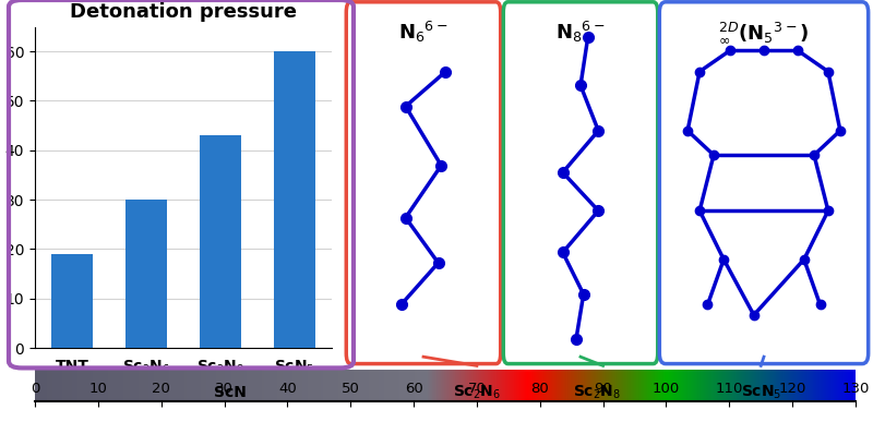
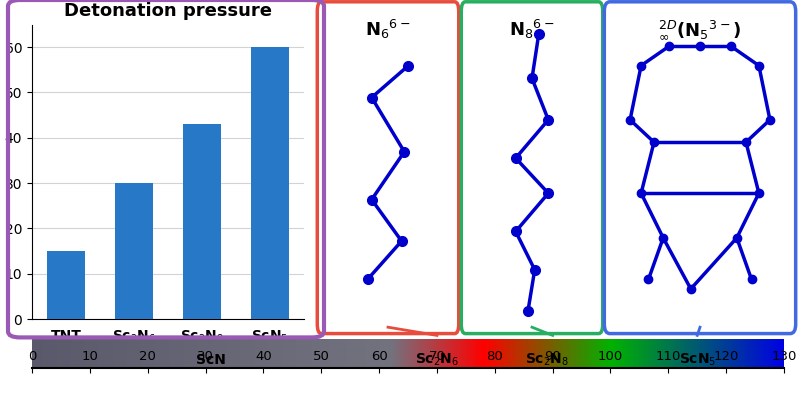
TNT: 19 -> 15
